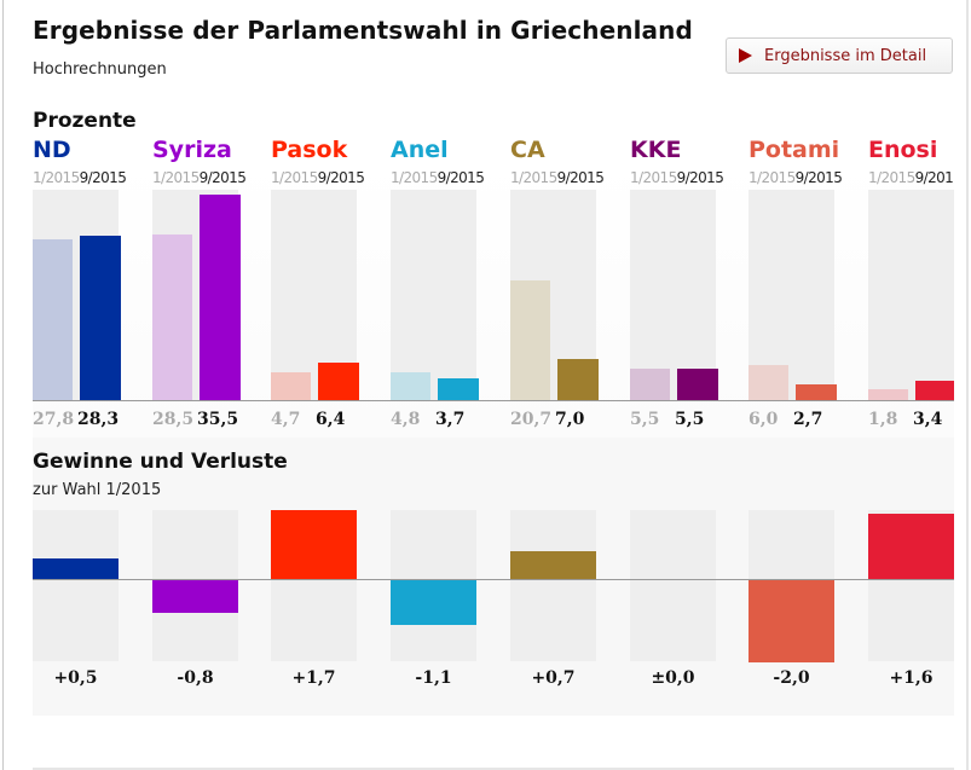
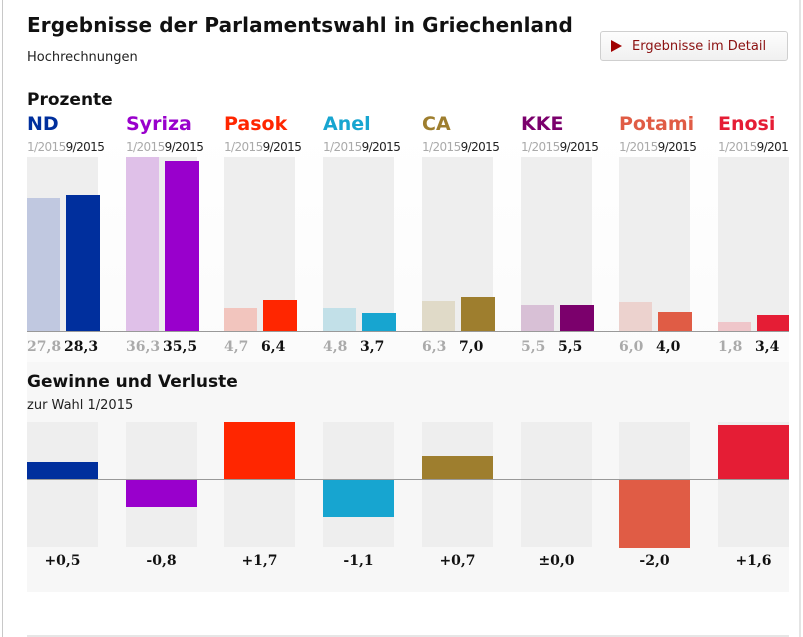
Prozente/1/2015/Syriza: 28,5 -> 36,3
Prozente/1/2015/CA: 20,7 -> 6,3
Prozente/9/2015/Potami: 2,7 -> 4,0
